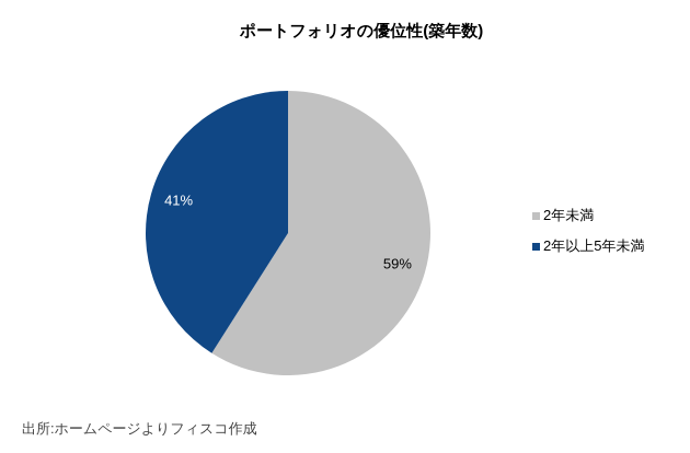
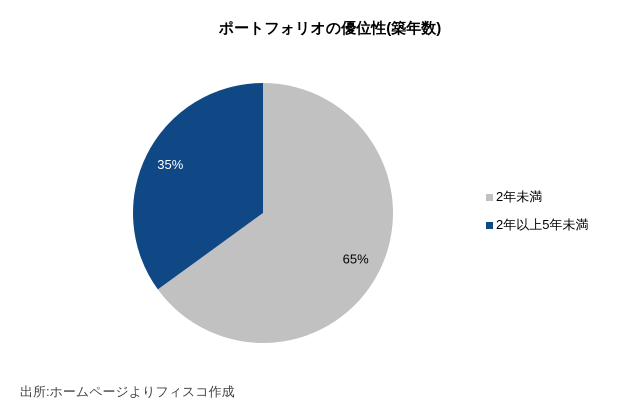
2年未満: 59% -> 65%
2年以上5年未満: 41% -> 35%
